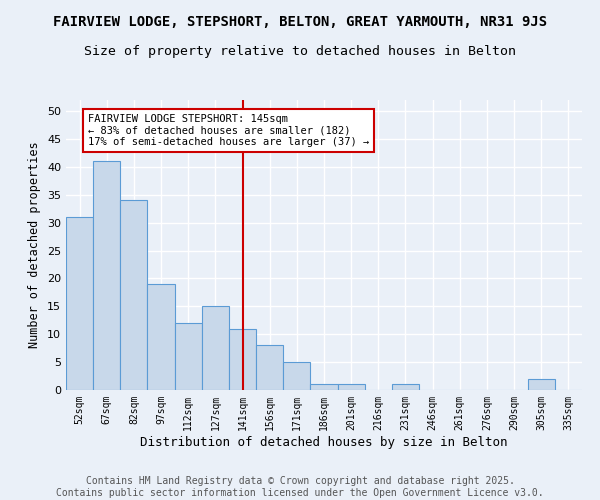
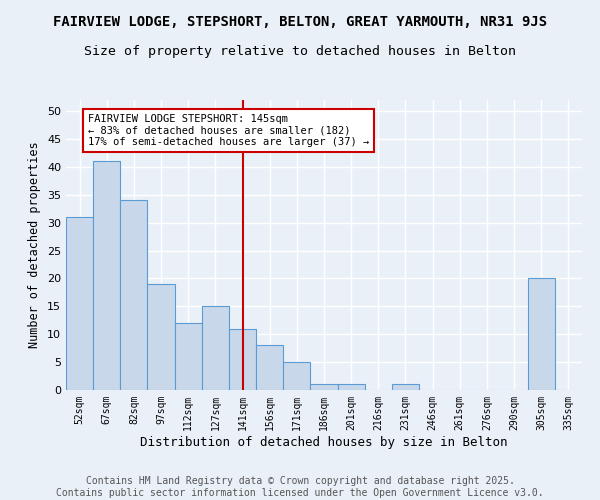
305sqm: 2 -> 20
